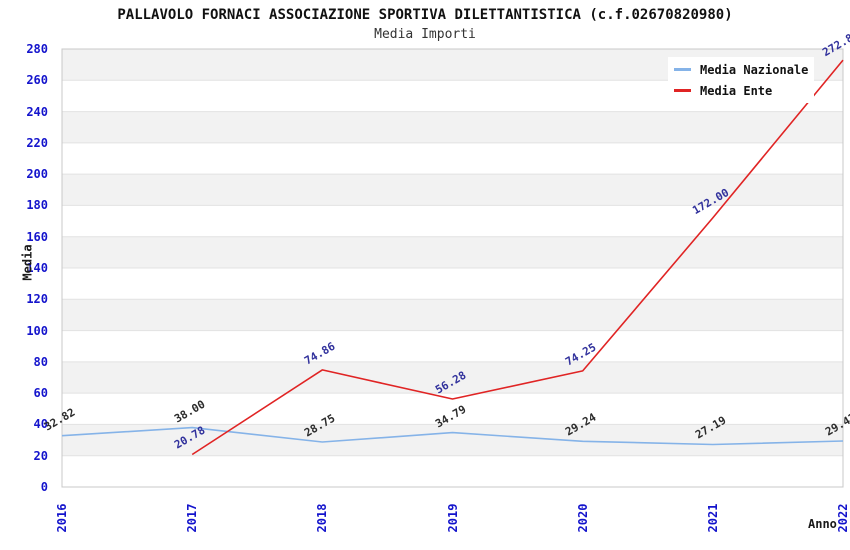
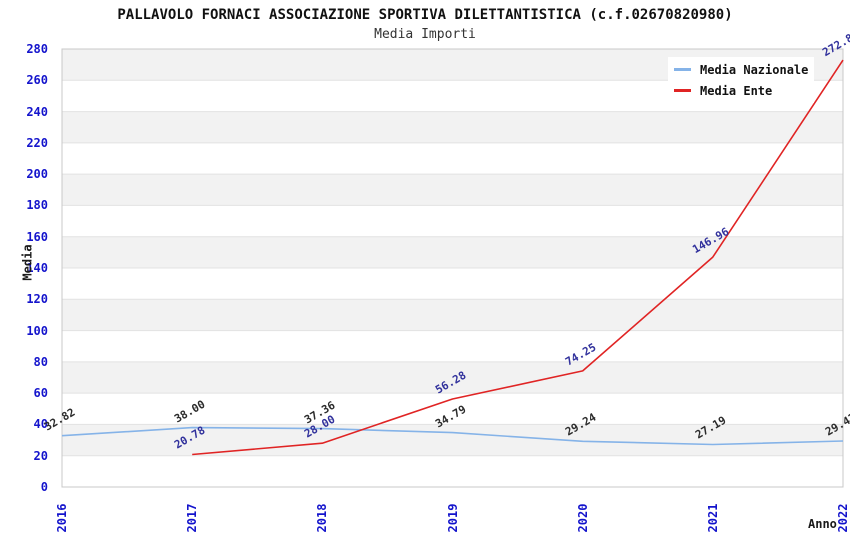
Media Nazionale/2018: 28.75 -> 37.36
Media Ente/2018: 74.86 -> 28.00
Media Ente/2021: 172.00 -> 146.96
